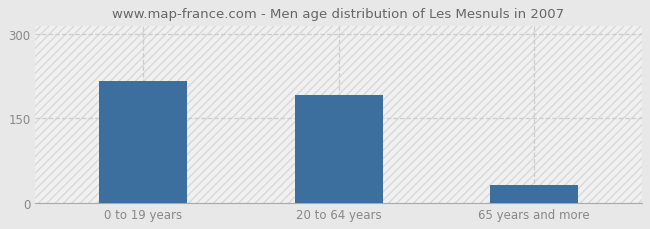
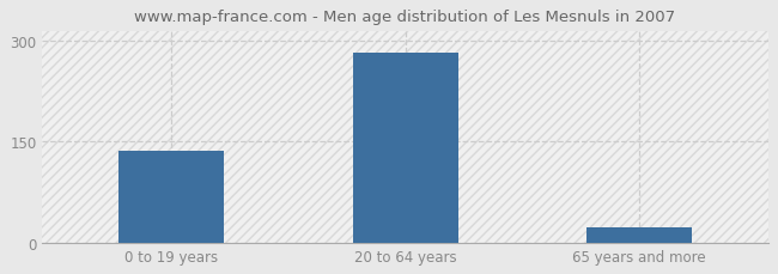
0 to 19 years: 216 -> 136
20 to 64 years: 192 -> 283
65 years and more: 32 -> 22
